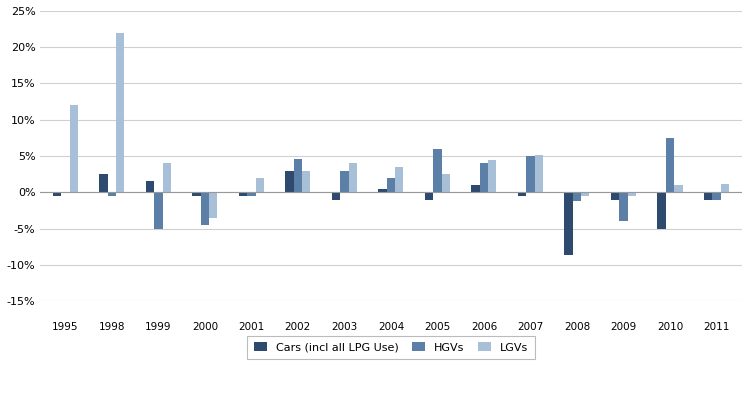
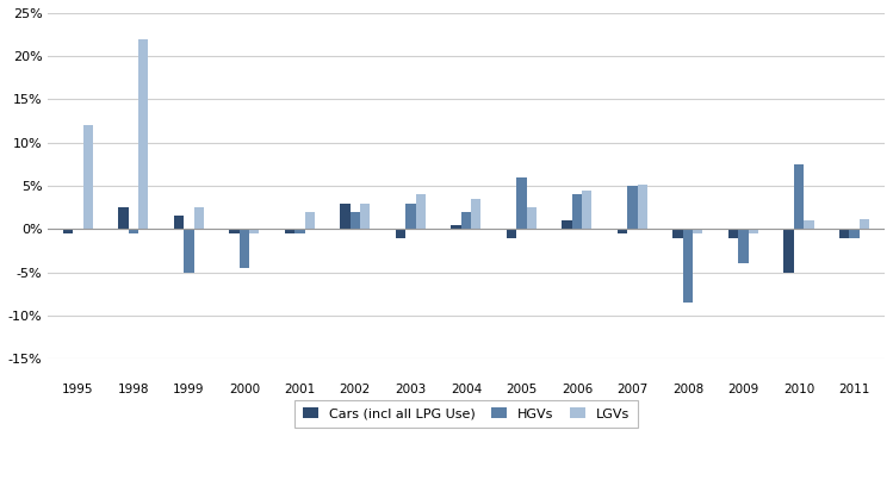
LGVs/1999: 4.0% -> 2.5%
LGVs/2000: -3.6% -> -0.5%
HGVs/2002: 4.6% -> 2.0%
Cars (incl all LPG Use)/2008: -8.6% -> -1.0%
HGVs/2008: -1.2% -> -8.5%
